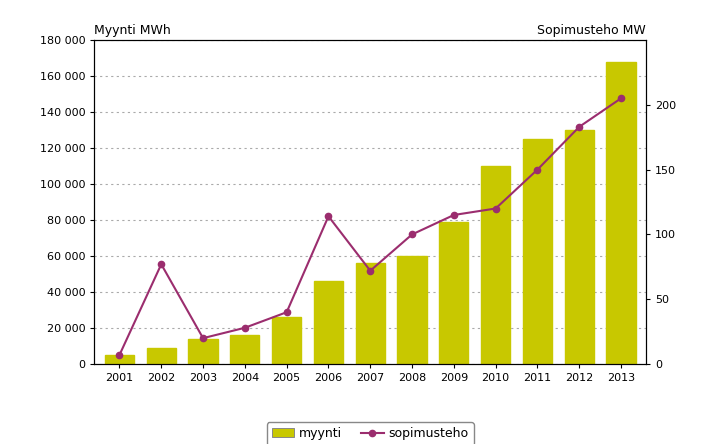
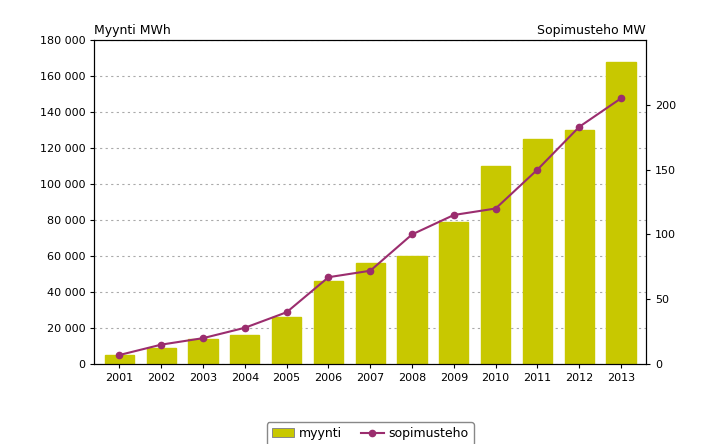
sopimusteho/2002: 77 -> 15
sopimusteho/2006: 114 -> 67
